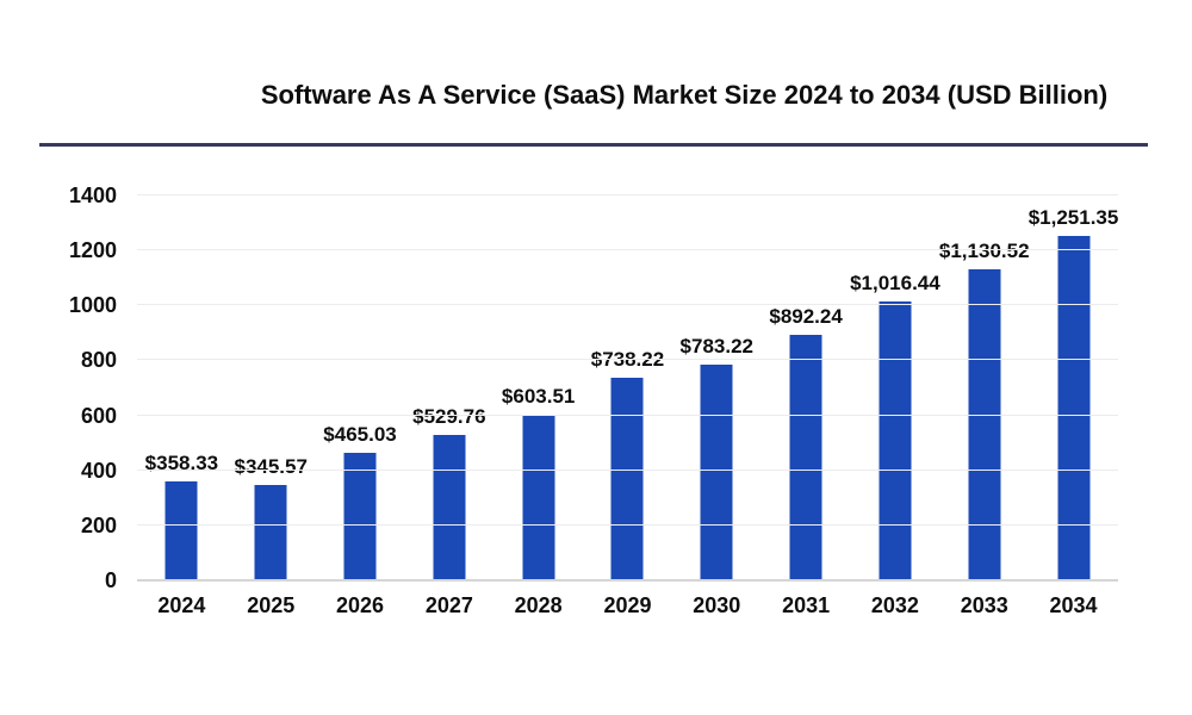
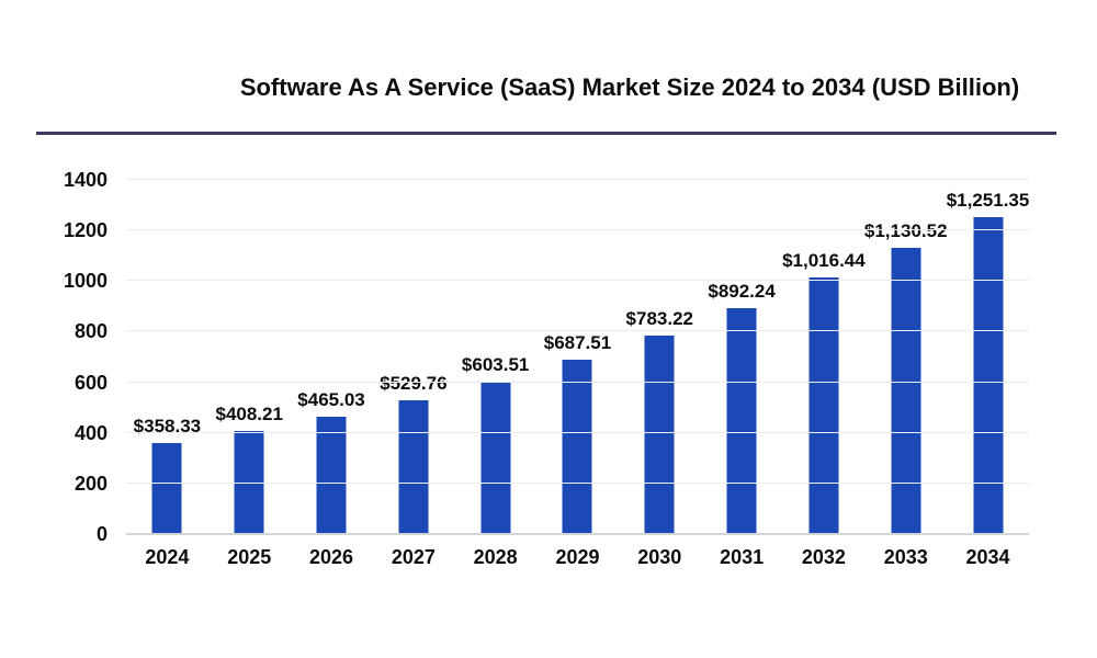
2025: $345.57 -> $408.21
2029: $738.22 -> $687.51
